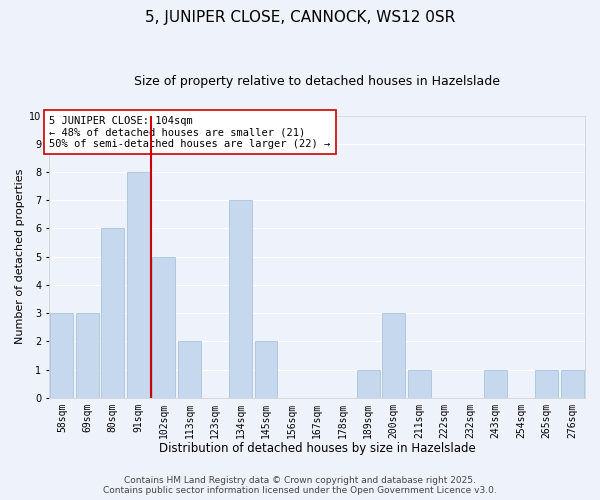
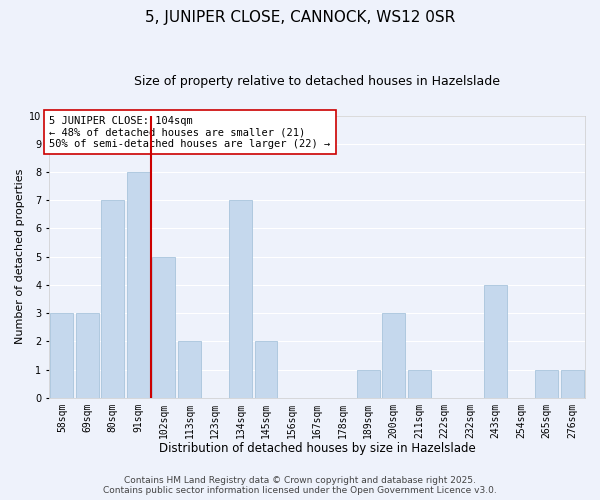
80sqm: 6 -> 7
243sqm: 1 -> 4
